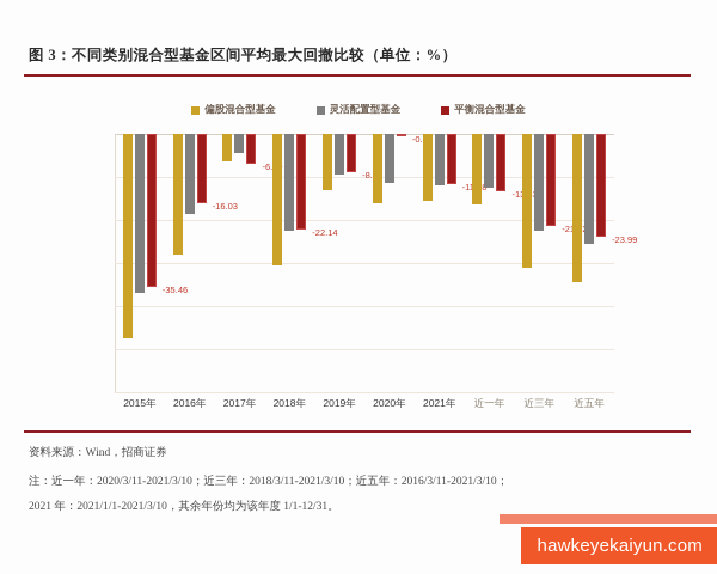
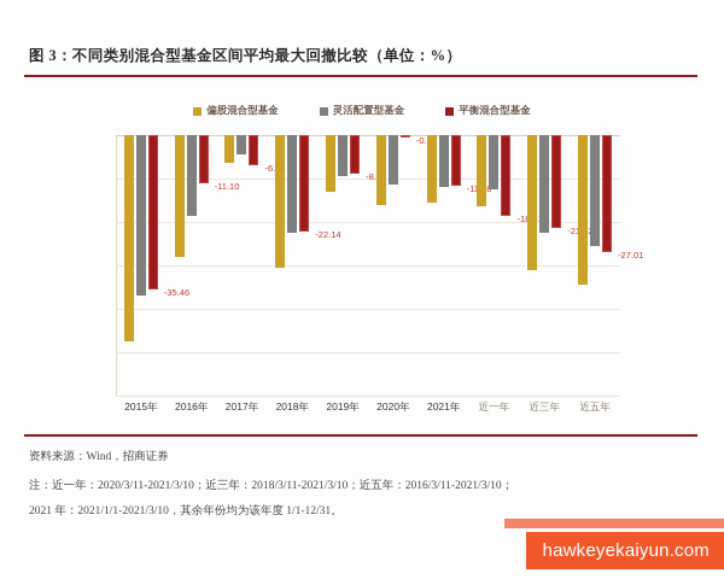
平衡混合型基金/2016年: -16.03 -> -11.10
平衡混合型基金/近一年: -13.33 -> -18.51
平衡混合型基金/近五年: -23.99 -> -27.01
